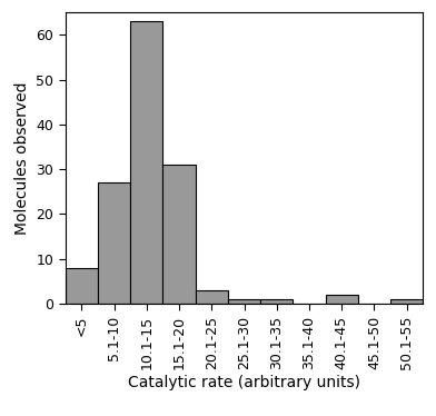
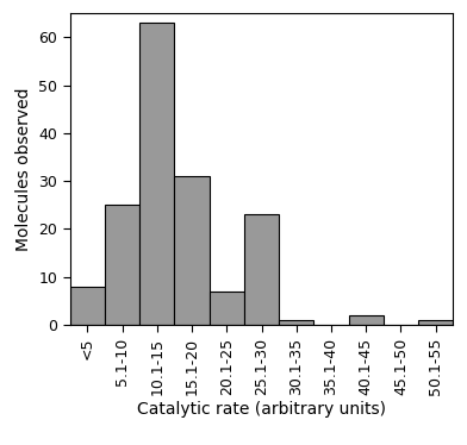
5.1-10: 27 -> 25
20.1-25: 3 -> 7
25.1-30: 1 -> 23
